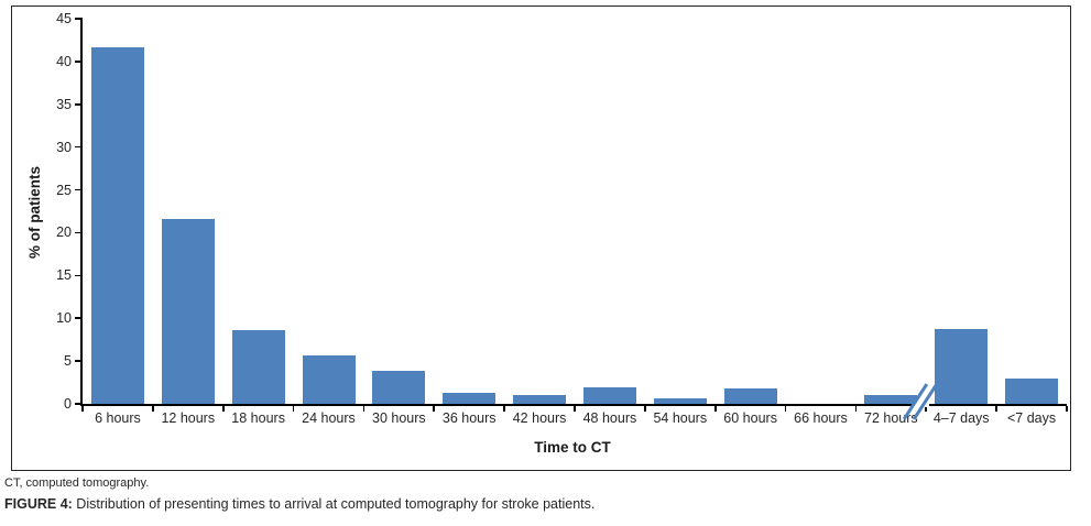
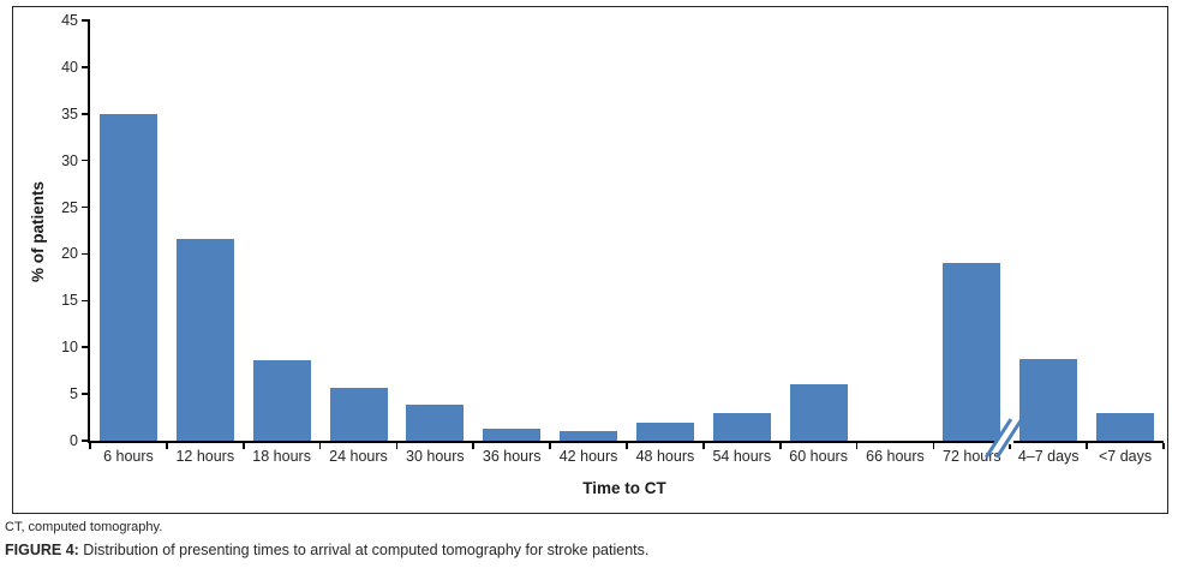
6 hours: 42 -> 35
54 hours: 1 -> 3
60 hours: 2 -> 6
72 hours: 1 -> 19
